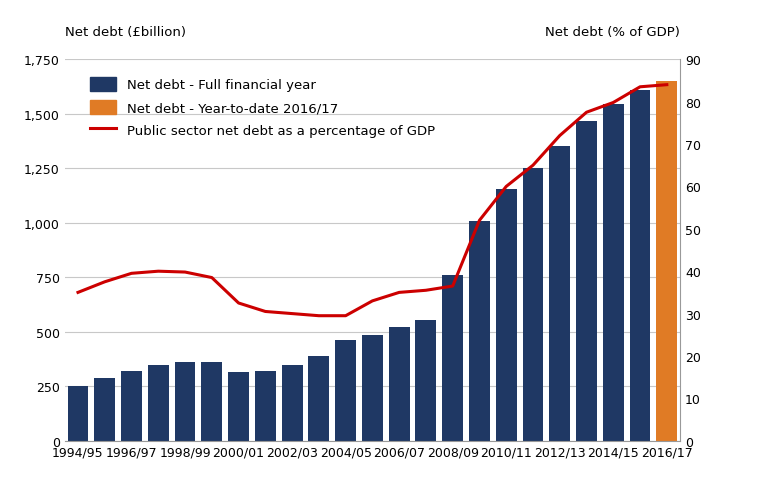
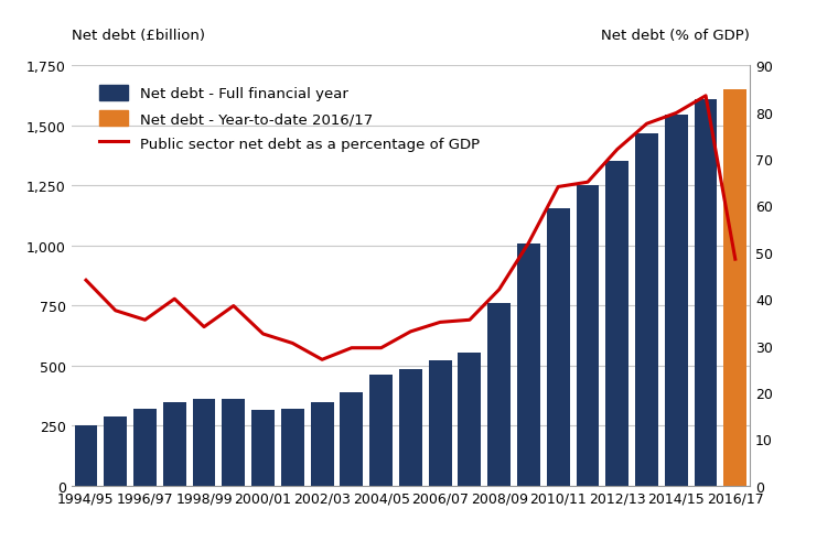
Public sector net debt as a percentage of GDP/1994/95: 35.0 -> 44.0
Public sector net debt as a percentage of GDP/1996/97: 39.5 -> 35.5
Public sector net debt as a percentage of GDP/1998/99: 39.8 -> 34.0
Public sector net debt as a percentage of GDP/2002/03: 30.0 -> 27.0
Public sector net debt as a percentage of GDP/2008/09: 36.5 -> 42.0
Public sector net debt as a percentage of GDP/2010/11: 60.0 -> 64.0
Public sector net debt as a percentage of GDP/2016/17: 84.0 -> 48.5
